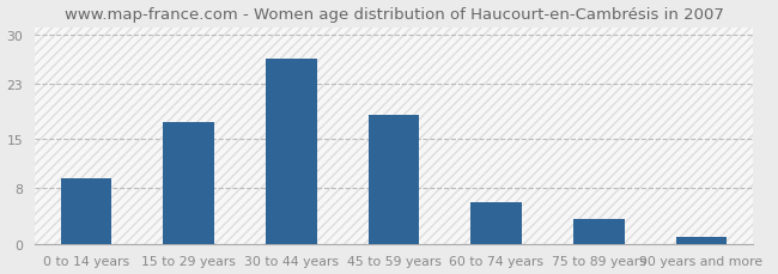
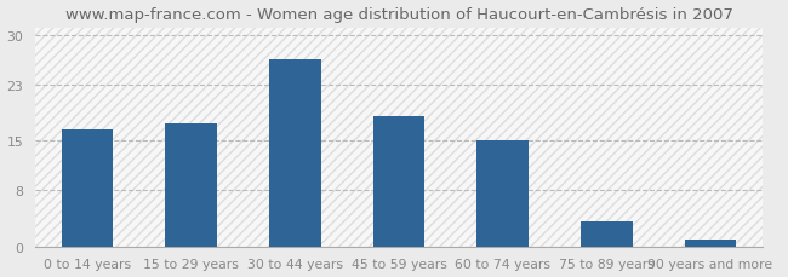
0 to 14 years: 9.4 -> 16.5
60 to 74 years: 6.0 -> 15.0
